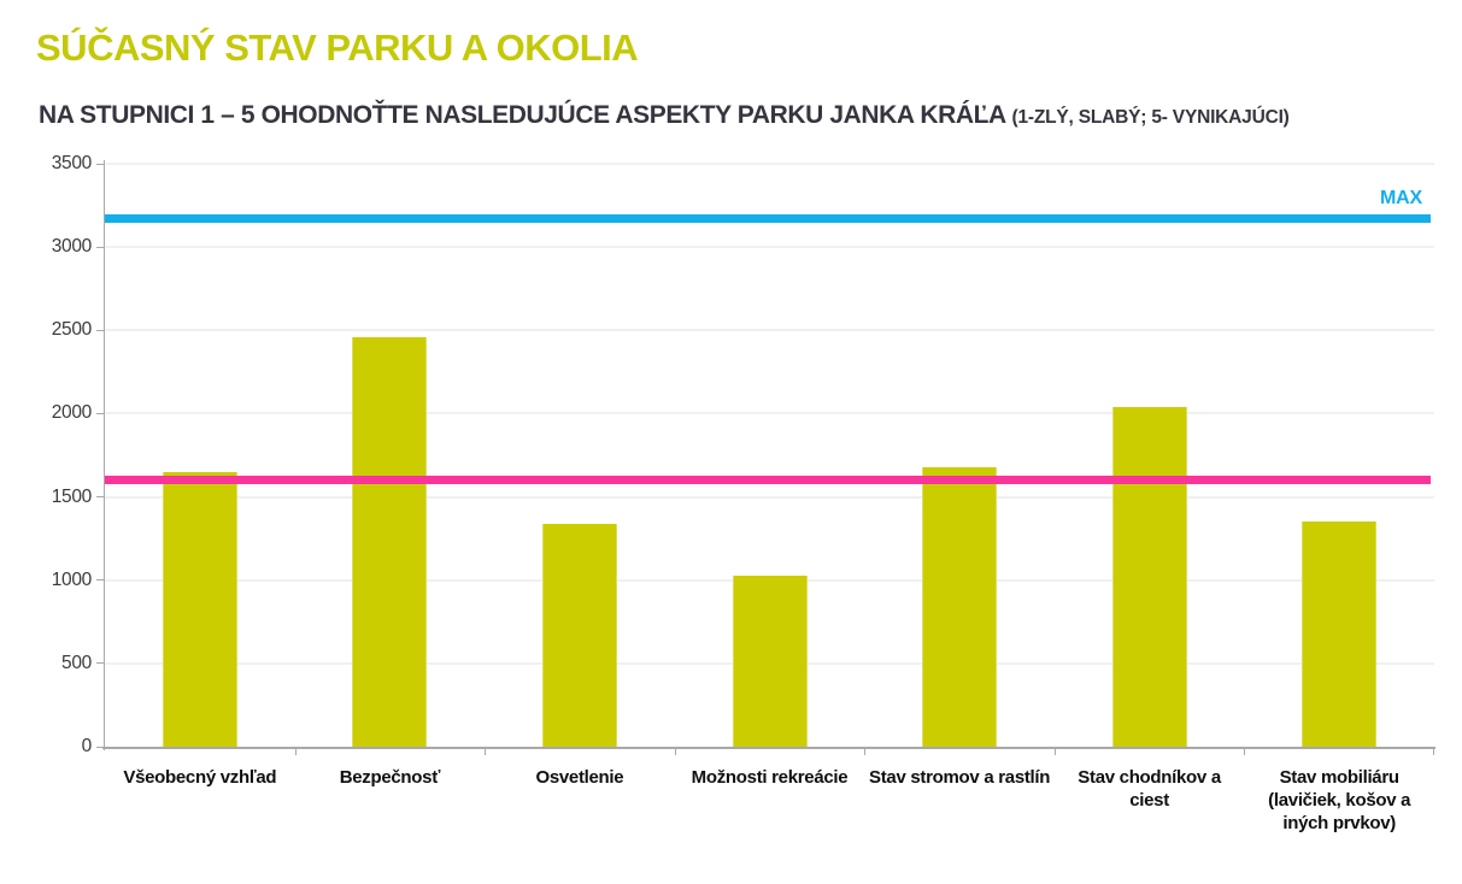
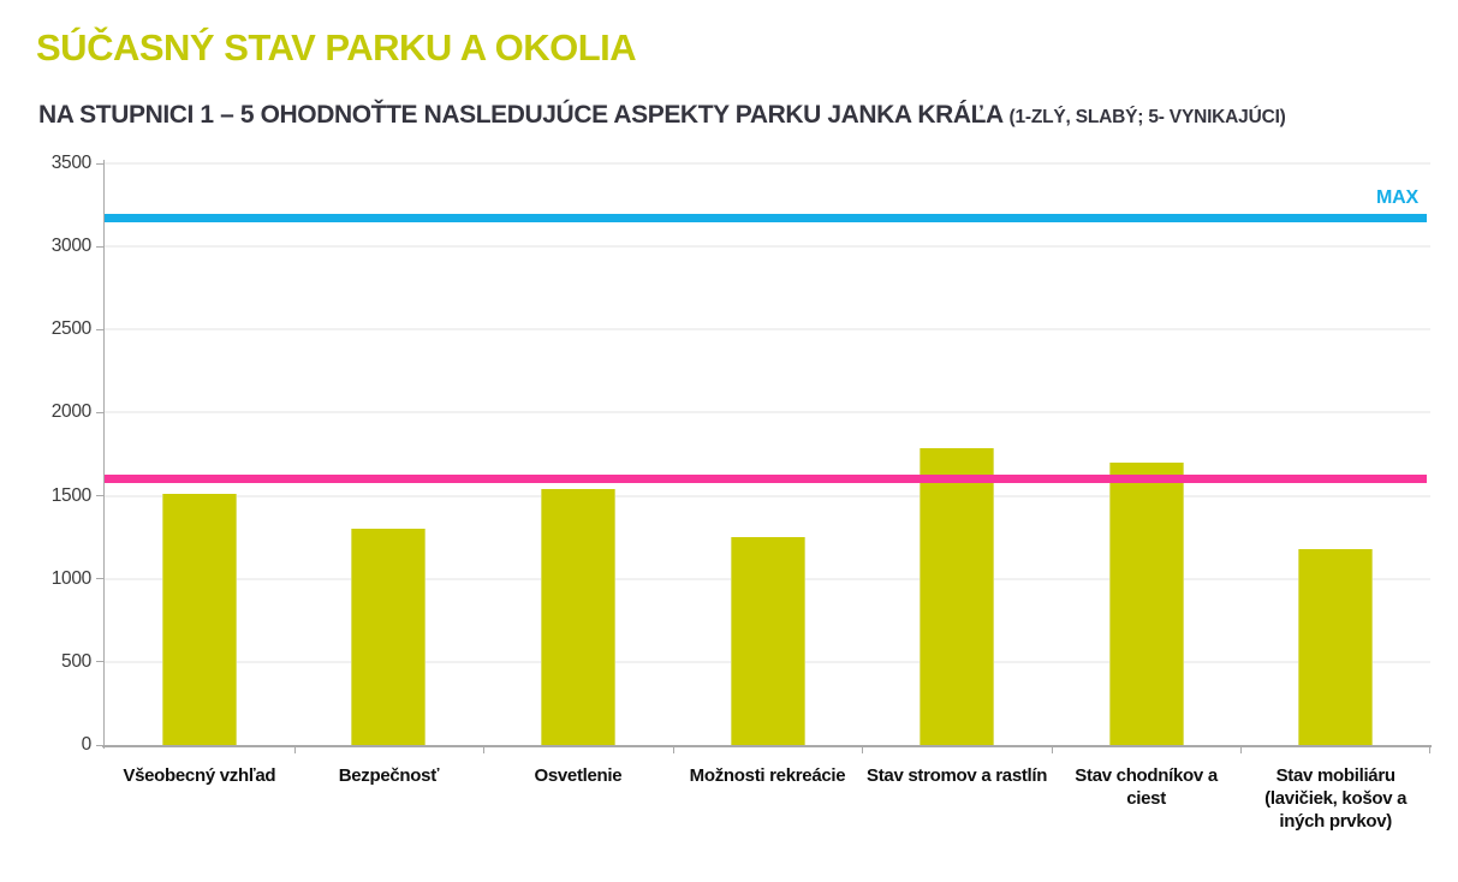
Všeobecný vzhľad: 1650 -> 1510
Bezpečnosť: 2460 -> 1300
Osvetlenie: 1340 -> 1540
Možnosti rekreácie: 1030 -> 1260
Stav stromov a rastlín: 1680 -> 1780
Stav chodníkov a ciest: 2040 -> 1700
Stav mobiliáru (lavičiek, košov a iných prvkov): 1350 -> 1180
